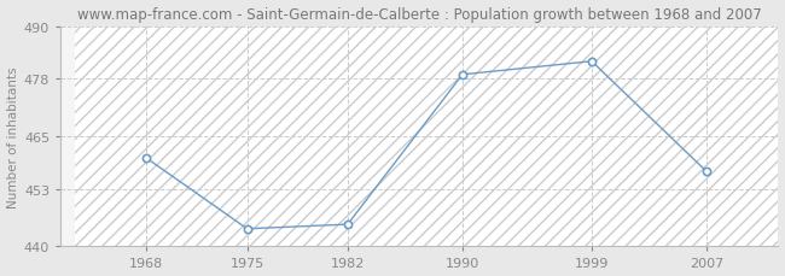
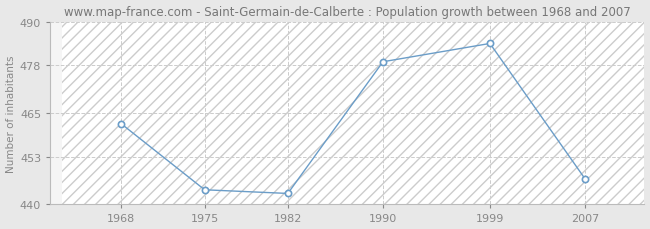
1968: 460 -> 462
1982: 445 -> 443
1999: 482 -> 484
2007: 457 -> 447
